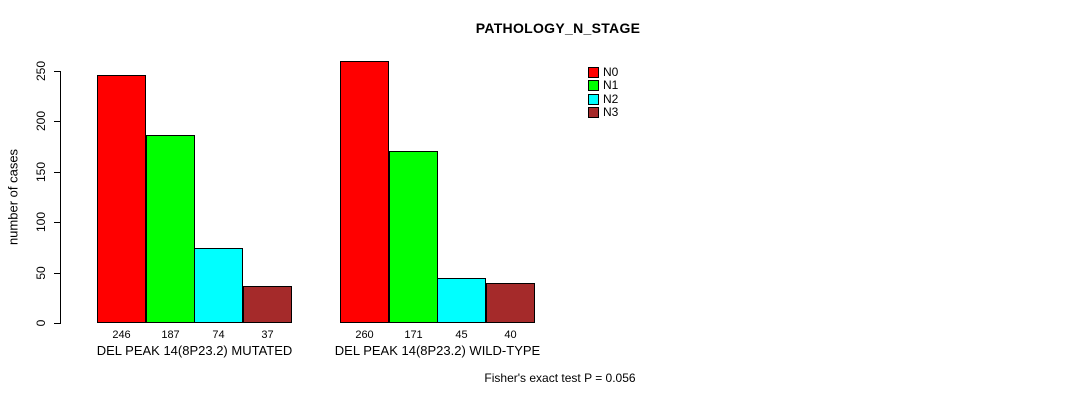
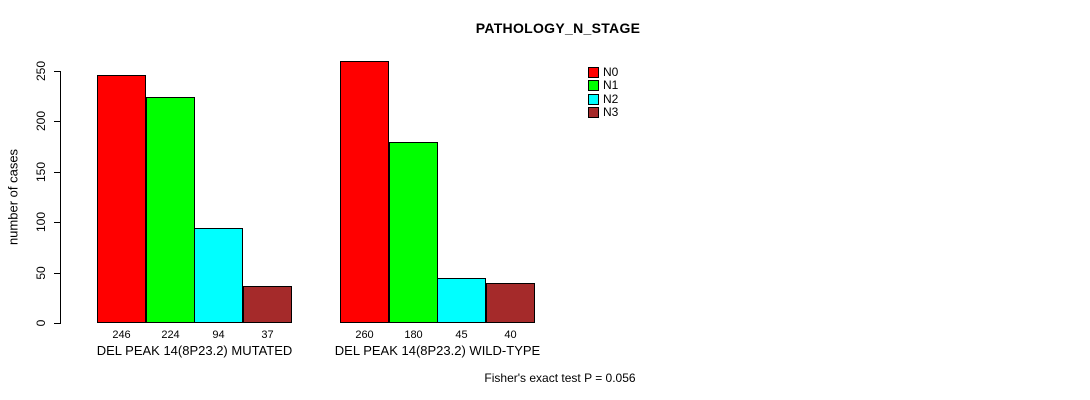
N1/DEL PEAK 14(8P23.2) MUTATED: 187 -> 224
N2/DEL PEAK 14(8P23.2) MUTATED: 74 -> 94
N1/DEL PEAK 14(8P23.2) WILD-TYPE: 171 -> 180
